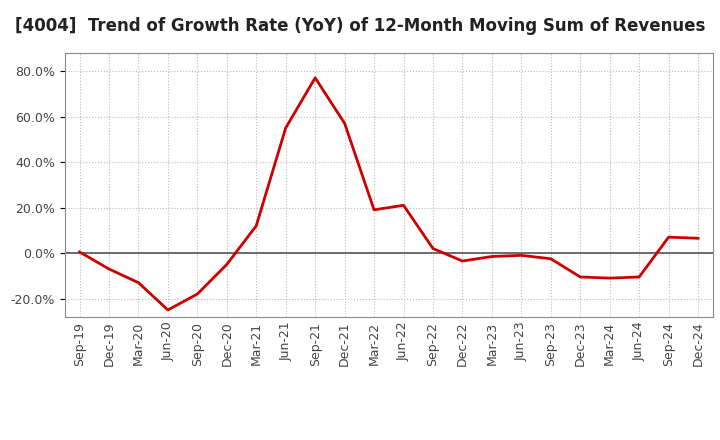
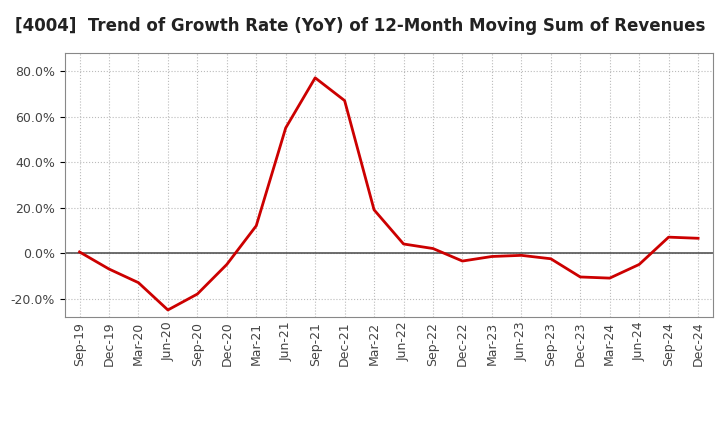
Dec-21: 57.0% -> 67.0%
Jun-22: 21.0% -> 4.0%
Jun-24: -10.5% -> -5.0%
